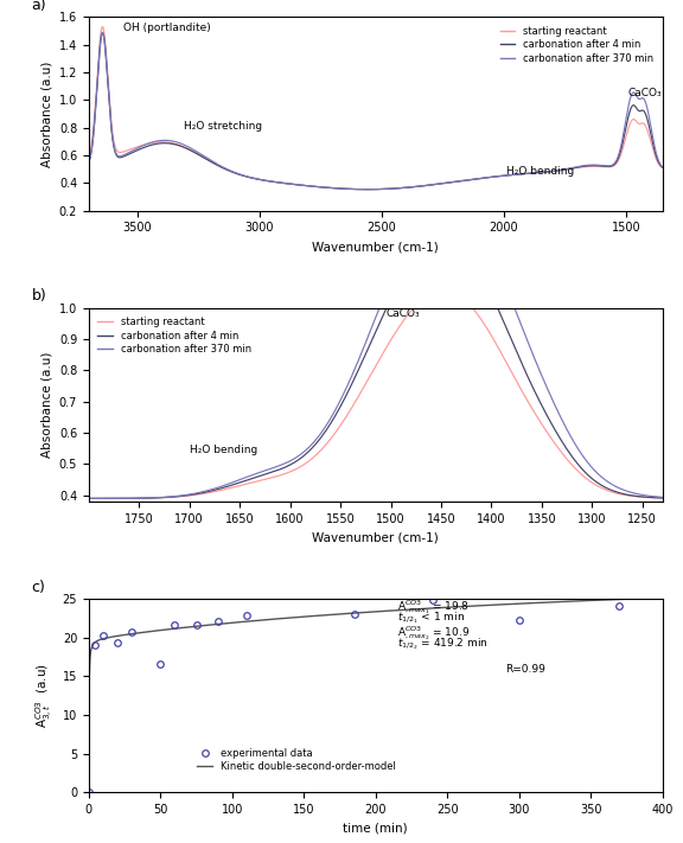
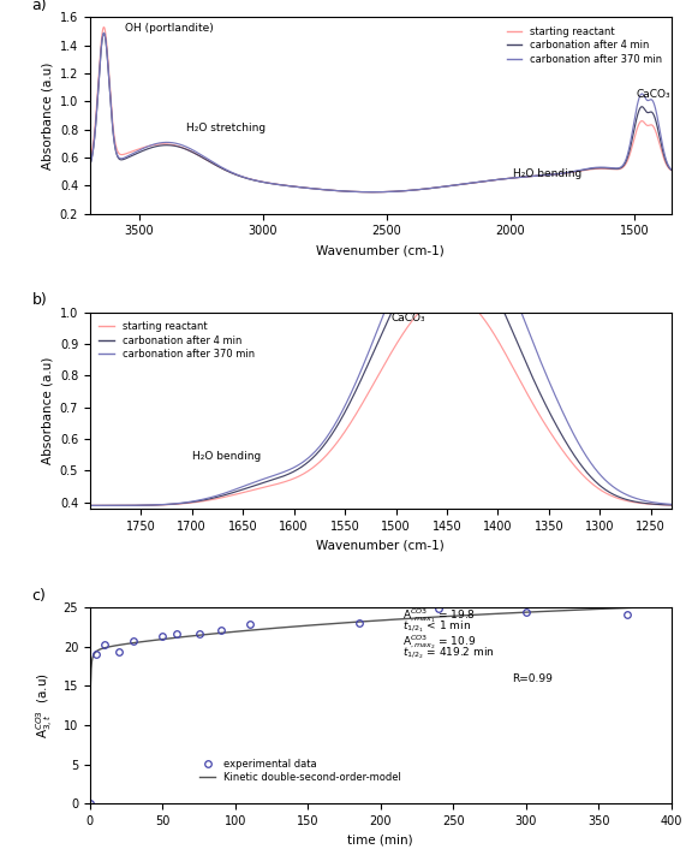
experimental data/50: 16.6 -> 21.3
experimental data/300: 22.2 -> 24.3
